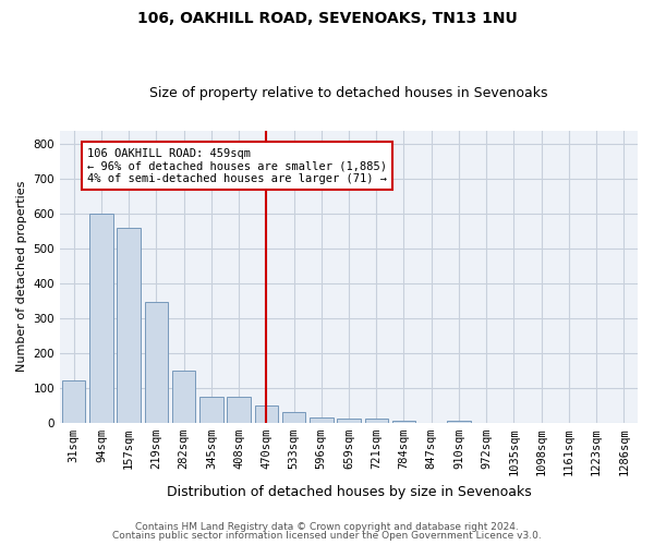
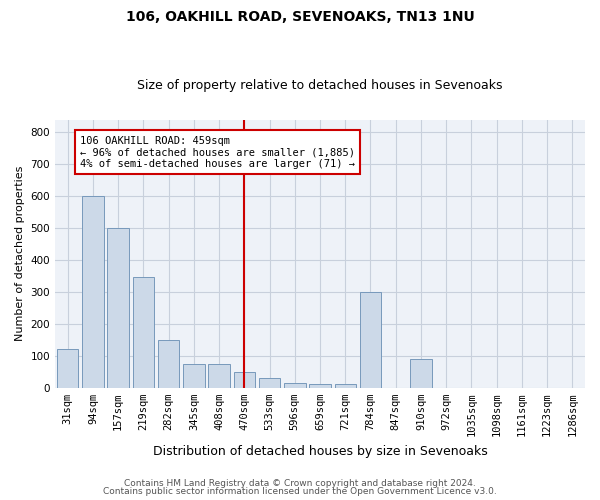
157sqm: 560 -> 500
784sqm: 5 -> 300
910sqm: 5 -> 90
